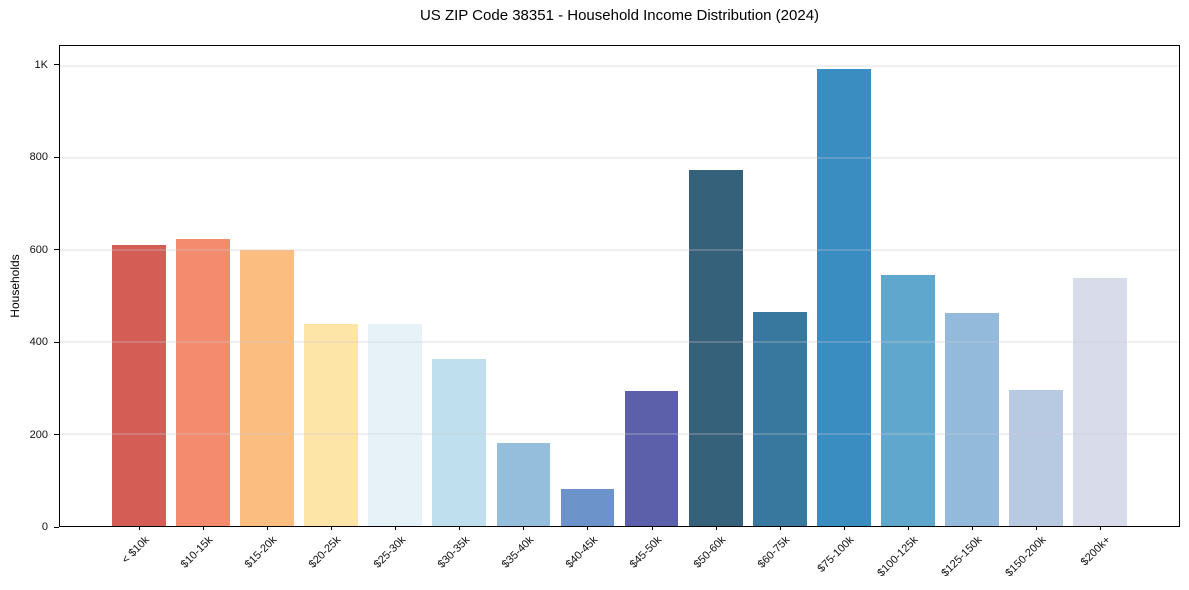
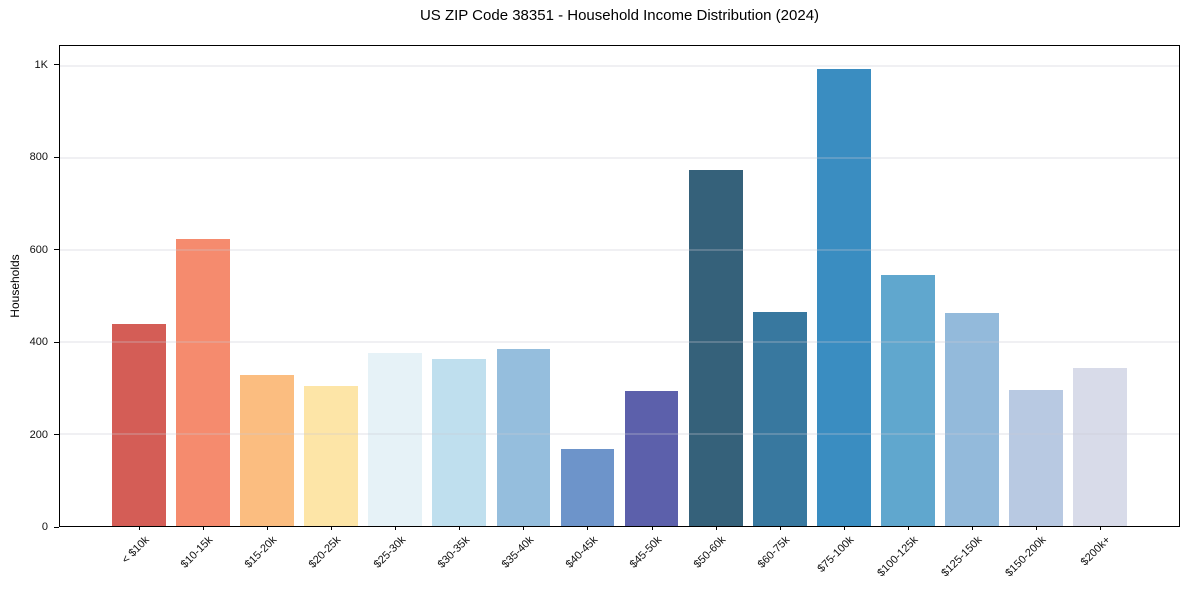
< $10k: 610 -> 440
$15-20k: 600 -> 330
$20-25k: 440 -> 300
$25-30k: 440 -> 380
$35-40k: 180 -> 380
$40-45k: 80 -> 170
$200k+: 540 -> 340
